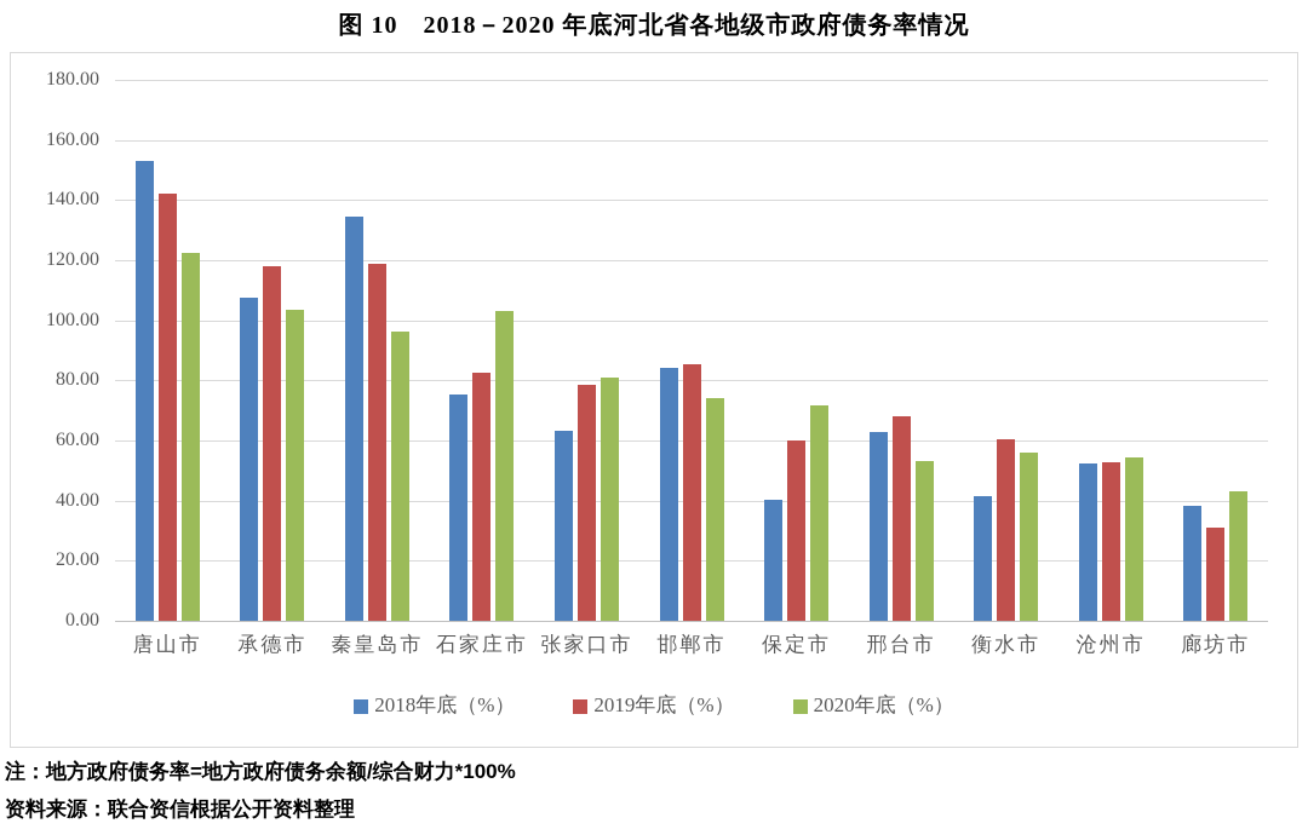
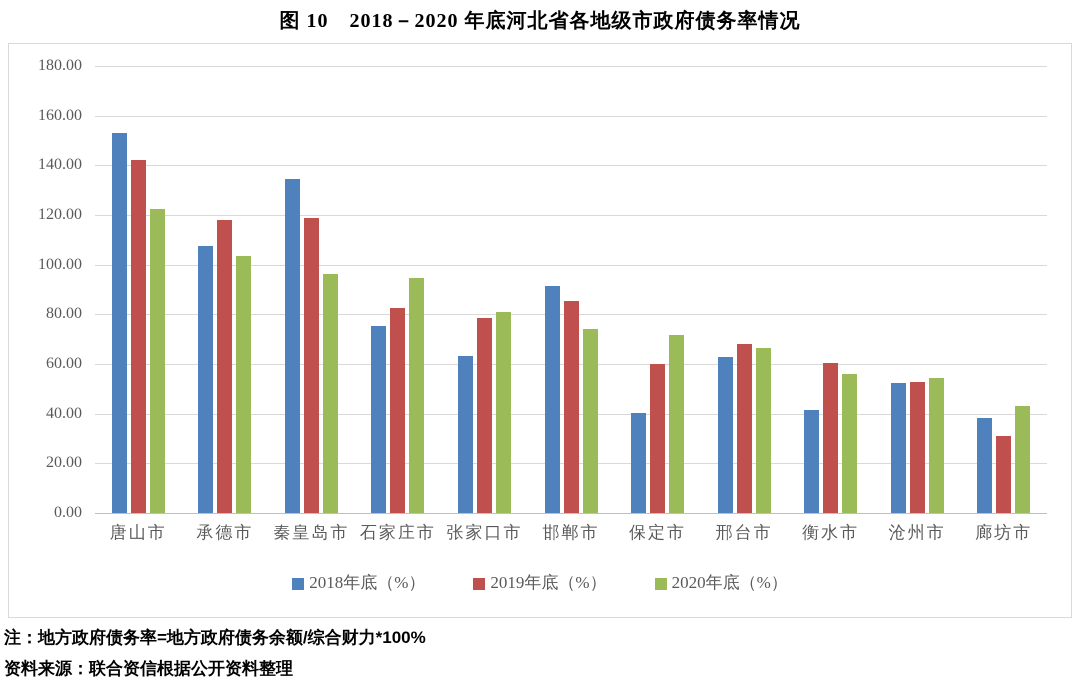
2020年底（%）/石家庄市: 103 -> 95
2018年底（%）/邯郸市: 84 -> 91
2020年底（%）/邢台市: 53 -> 66
